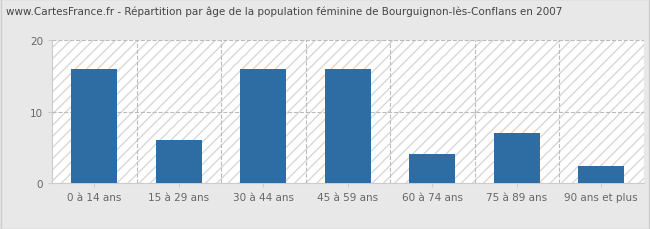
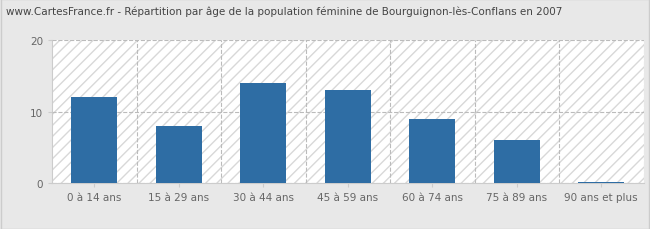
0 à 14 ans: 16.0 -> 12.0
15 à 29 ans: 6.0 -> 8.0
30 à 44 ans: 16.0 -> 14.0
45 à 59 ans: 16.0 -> 13.0
60 à 74 ans: 4.0 -> 9.0
75 à 89 ans: 7.0 -> 6.0
90 ans et plus: 2.4 -> 0.2
